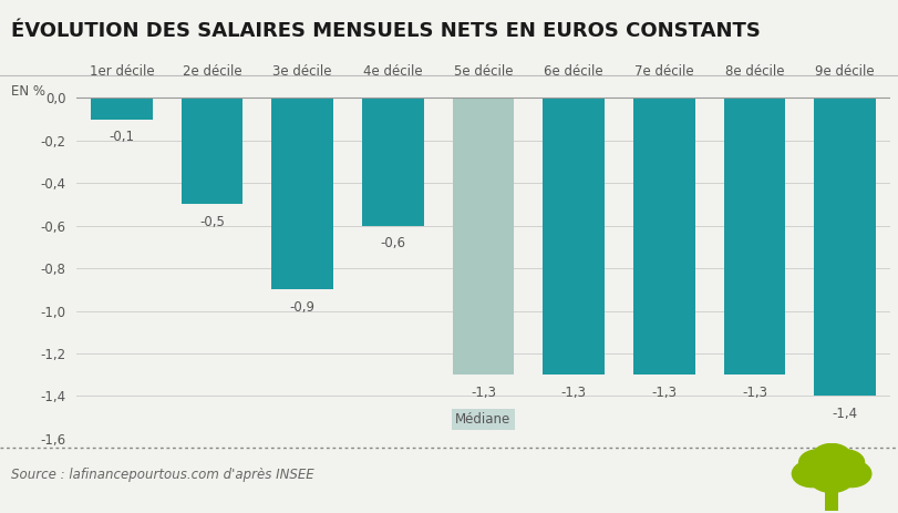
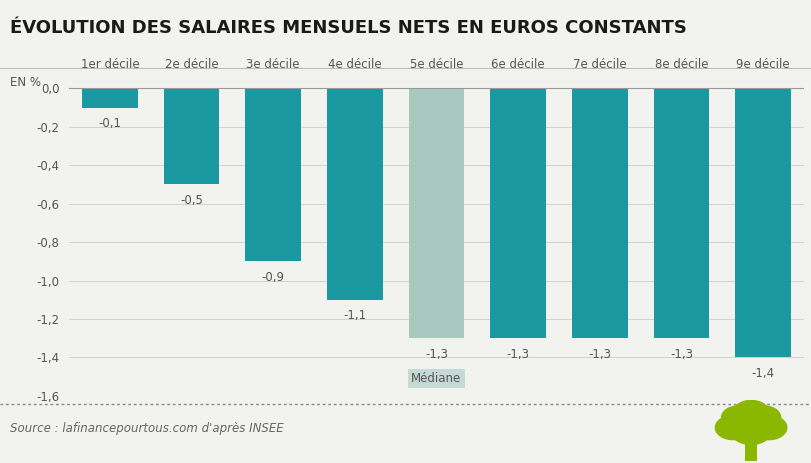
4e décile: -0,6 -> -1,1
